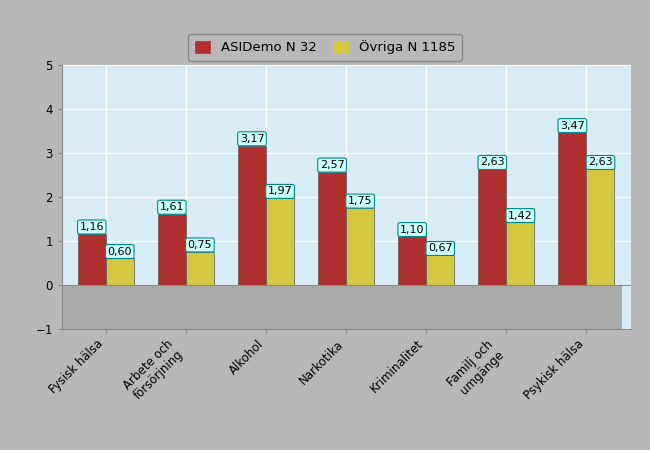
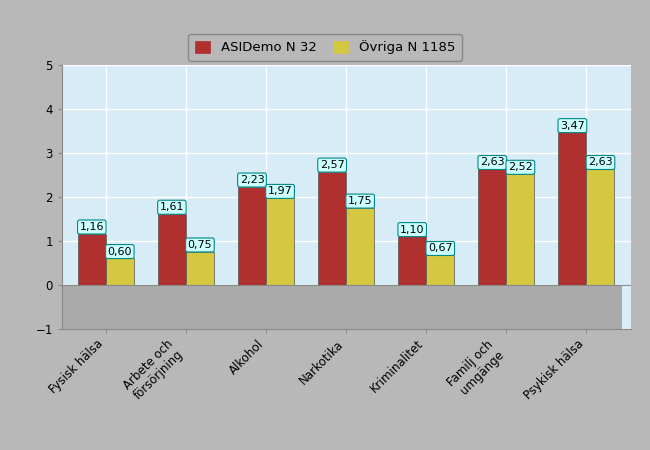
ASIDemo N 32/Alkohol: 3,17 -> 2,23
Övriga N 1185/Familj och umgänge: 1,42 -> 2,52
